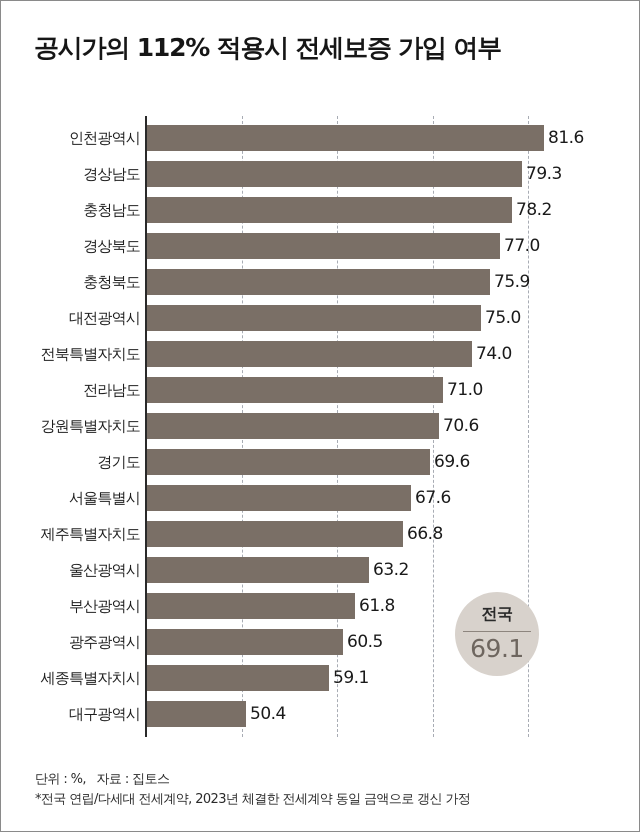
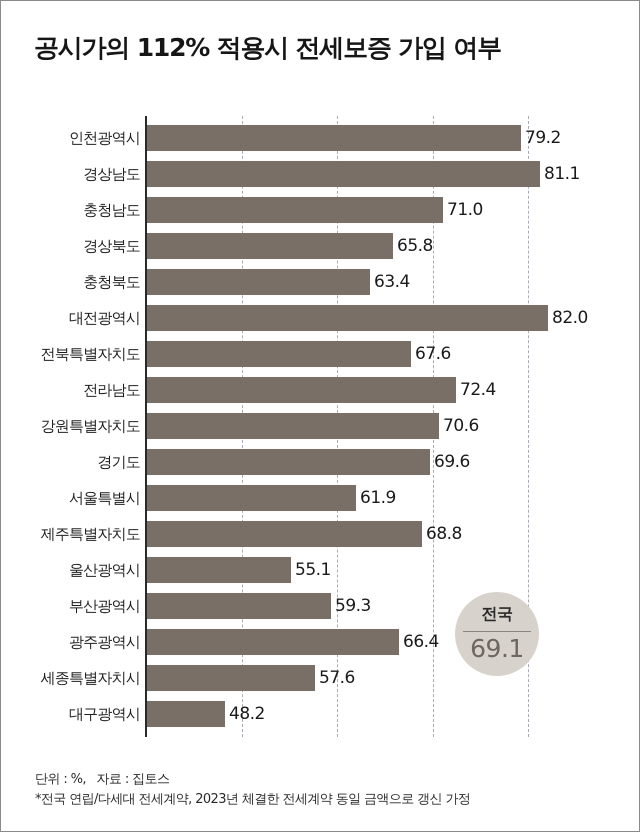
인천광역시: 81.6 -> 79.2
경상남도: 79.3 -> 81.1
충청남도: 78.2 -> 71.0
경상북도: 77.0 -> 65.8
충청북도: 75.9 -> 63.4
대전광역시: 75.0 -> 82.0
전북특별자치도: 74.0 -> 67.6
전라남도: 71.0 -> 72.4
서울특별시: 67.6 -> 61.9
제주특별자치도: 66.8 -> 68.8
울산광역시: 63.2 -> 55.1
부산광역시: 61.8 -> 59.3
광주광역시: 60.5 -> 66.4
세종특별자치시: 59.1 -> 57.6
대구광역시: 50.4 -> 48.2
